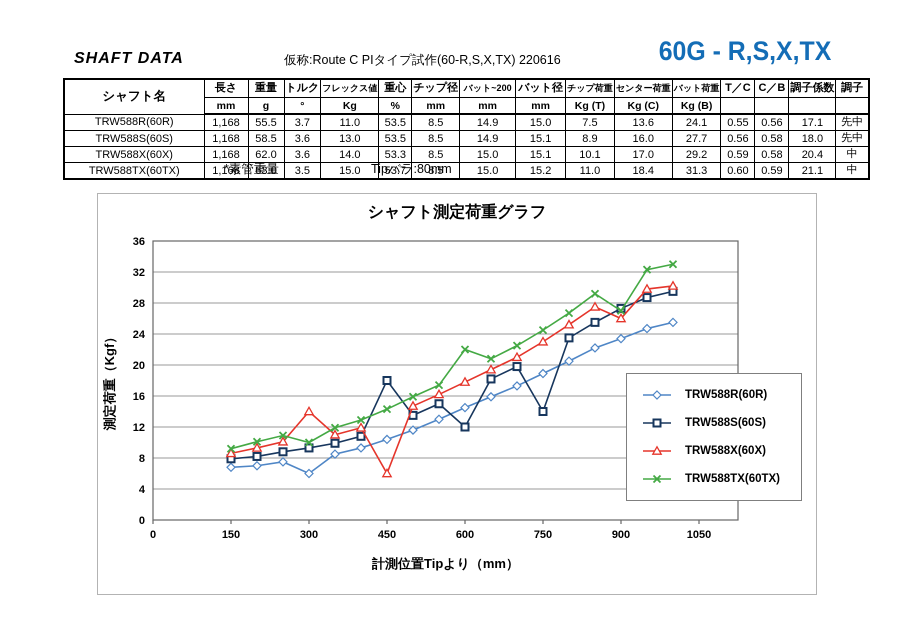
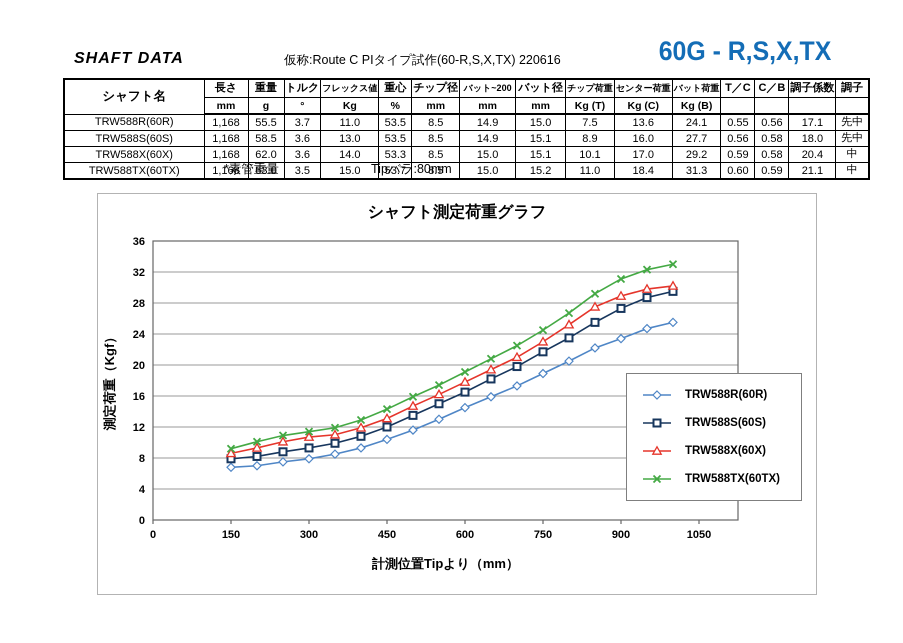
TRW588R(60R)/300: 6 -> 8
TRW588X(60X)/300: 14 -> 11
TRW588TX(60TX)/300: 10 -> 11
TRW588S(60S)/450: 18 -> 12
TRW588X(60X)/450: 6 -> 13
TRW588S(60S)/600: 12 -> 16
TRW588TX(60TX)/600: 22 -> 19
TRW588S(60S)/750: 14 -> 22
TRW588X(60X)/900: 26 -> 29
TRW588TX(60TX)/900: 27 -> 31
